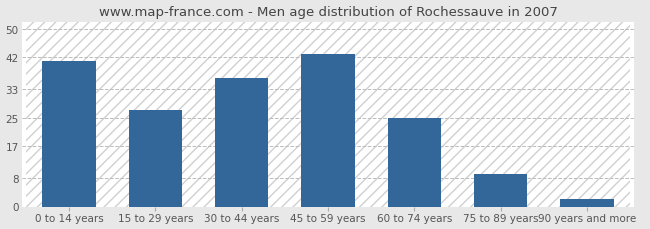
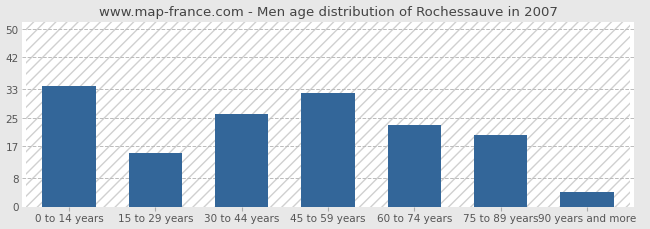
0 to 14 years: 41 -> 34
15 to 29 years: 27 -> 15
30 to 44 years: 36 -> 26
45 to 59 years: 43 -> 32
60 to 74 years: 25 -> 23
75 to 89 years: 9 -> 20
90 years and more: 2 -> 4
